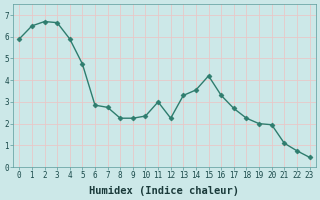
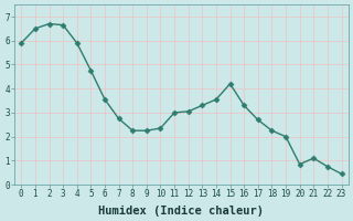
6: 2.85 -> 3.55
12: 2.25 -> 3.05
20: 1.95 -> 0.85
